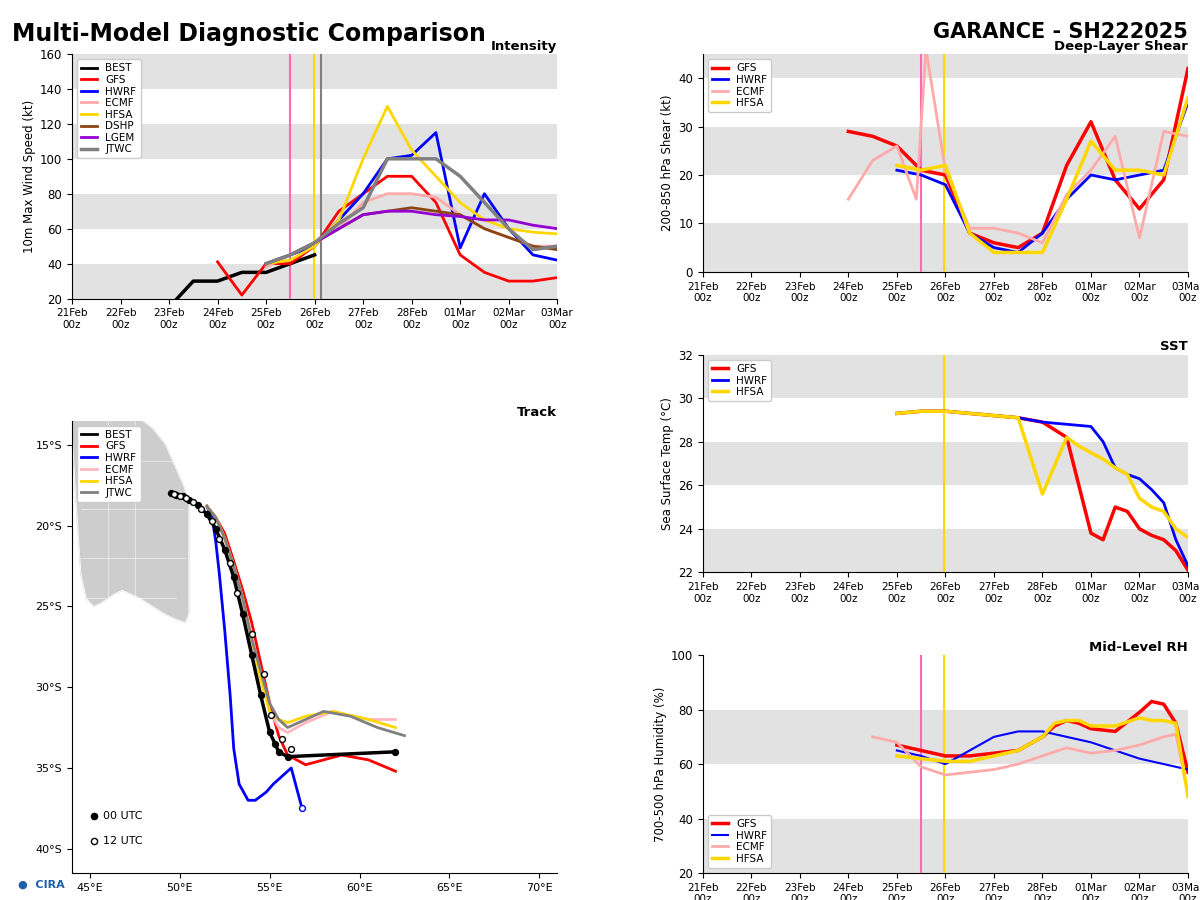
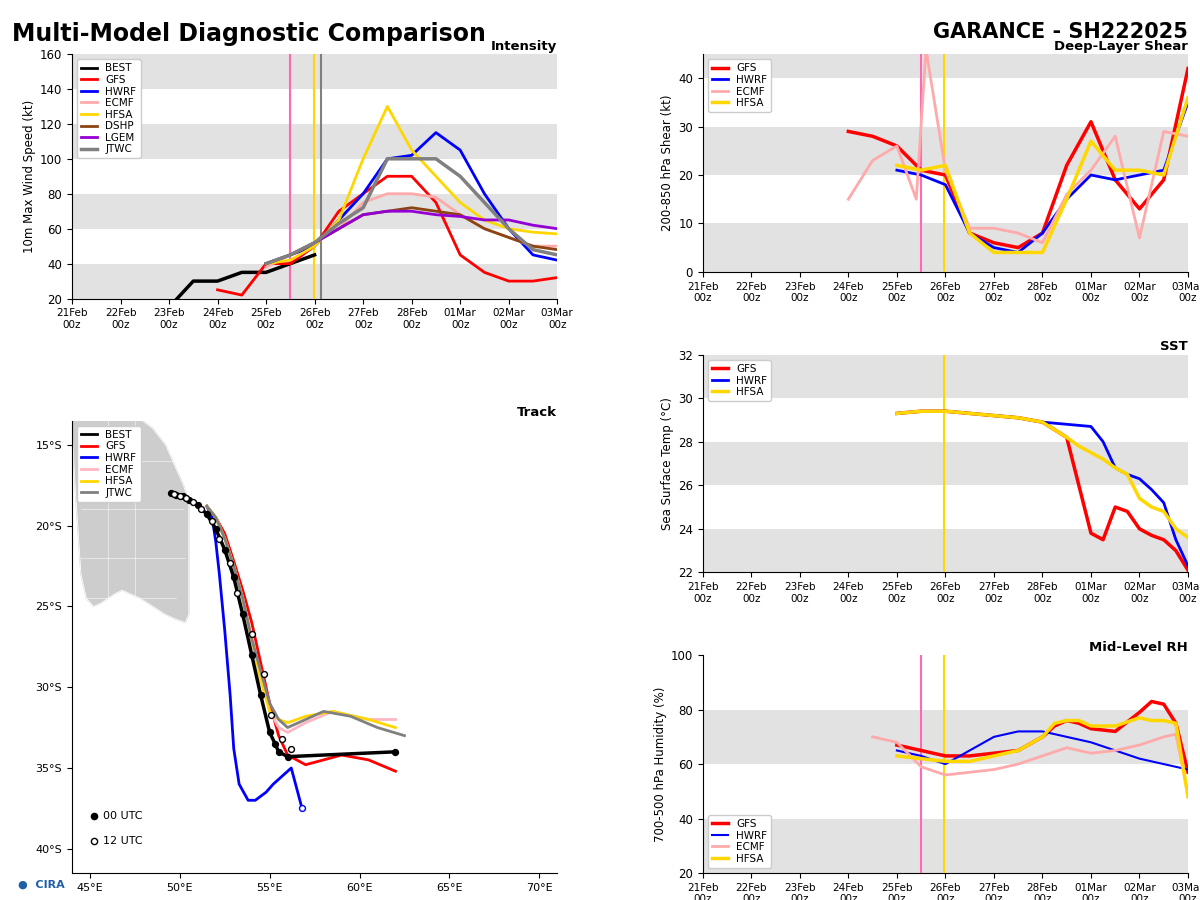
Intensity/GFS/24Feb 00z: 41 -> 25
Intensity/HWRF/01Mar 00z: 49 -> 105
Intensity/JTWC/03Mar 00z: 50 -> 45
SST/HFSA/28Feb 00z: 25.6 -> 28.9
